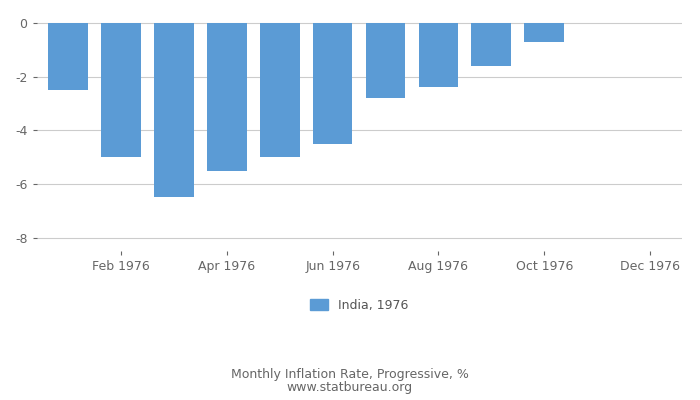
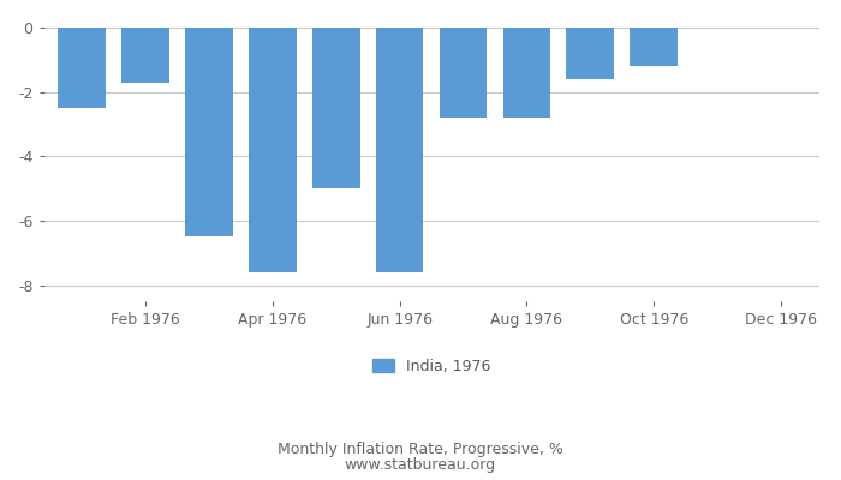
Feb 1976: -5.0 -> -1.7
Apr 1976: -5.5 -> -7.6
Jun 1976: -4.5 -> -7.6
Aug 1976: -2.4 -> -2.8
Oct 1976: -0.7 -> -1.2
